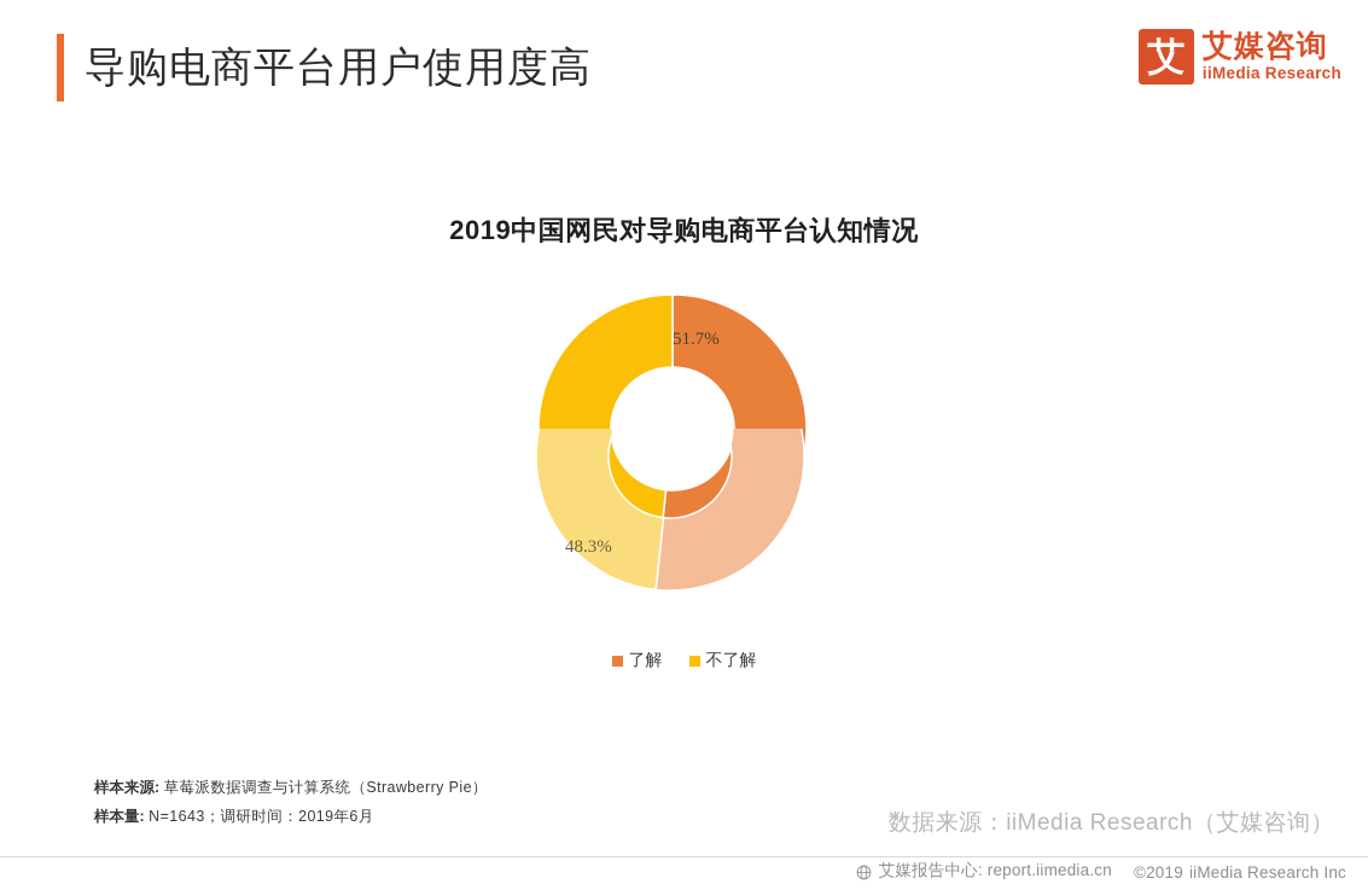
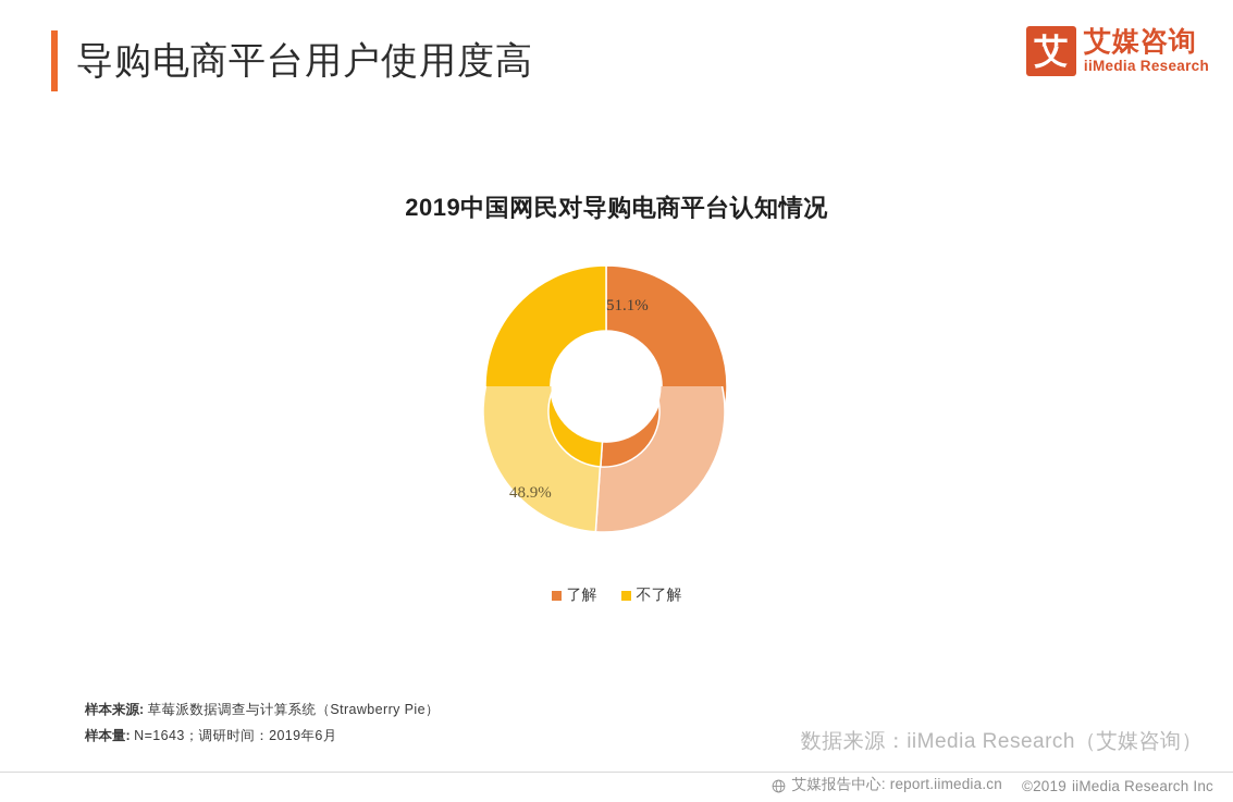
了解: 51.7% -> 51.1%
不了解: 48.3% -> 48.9%
